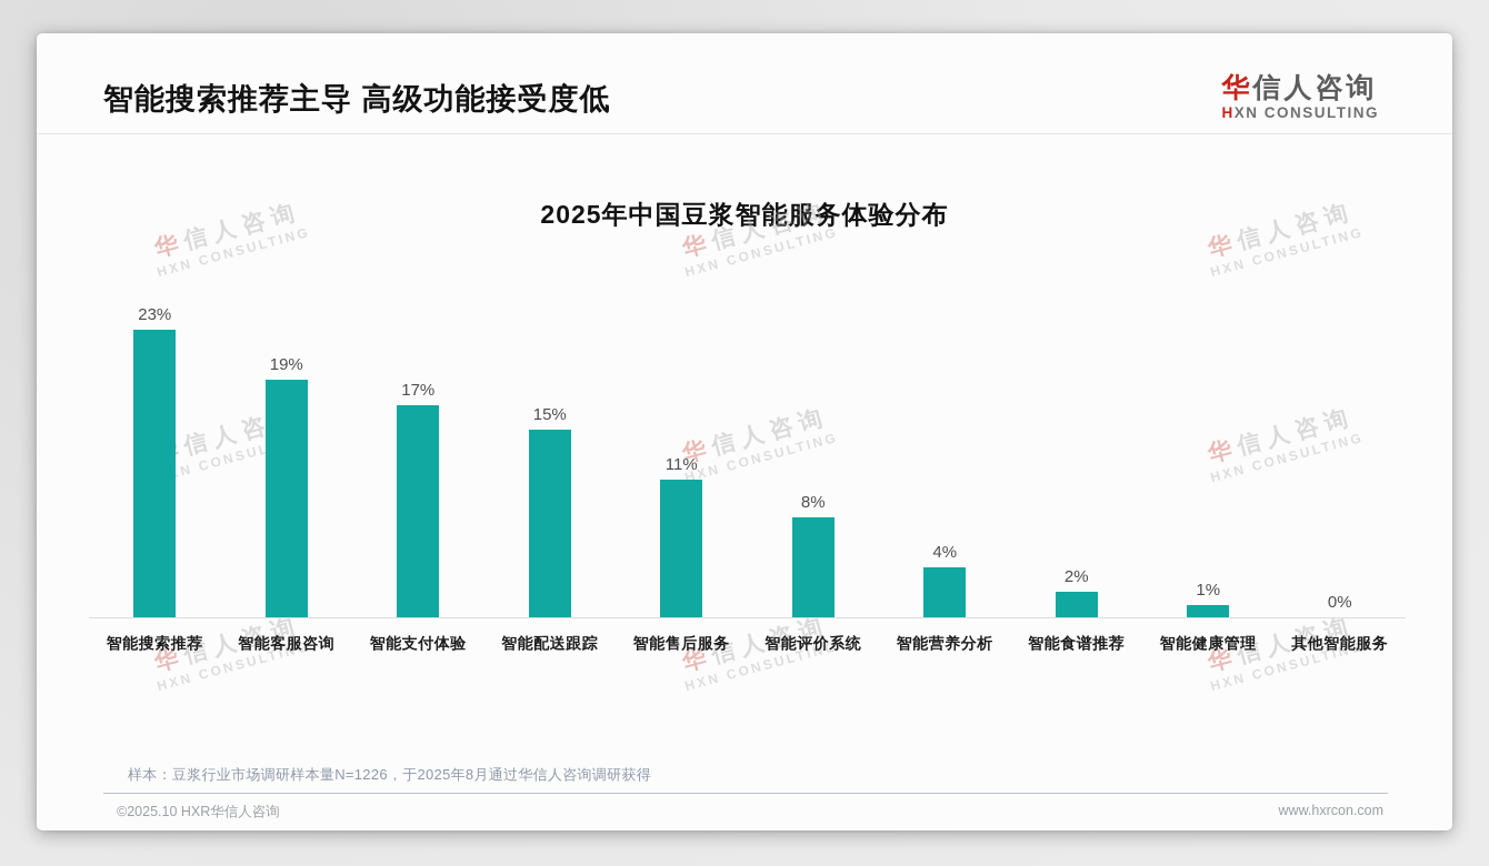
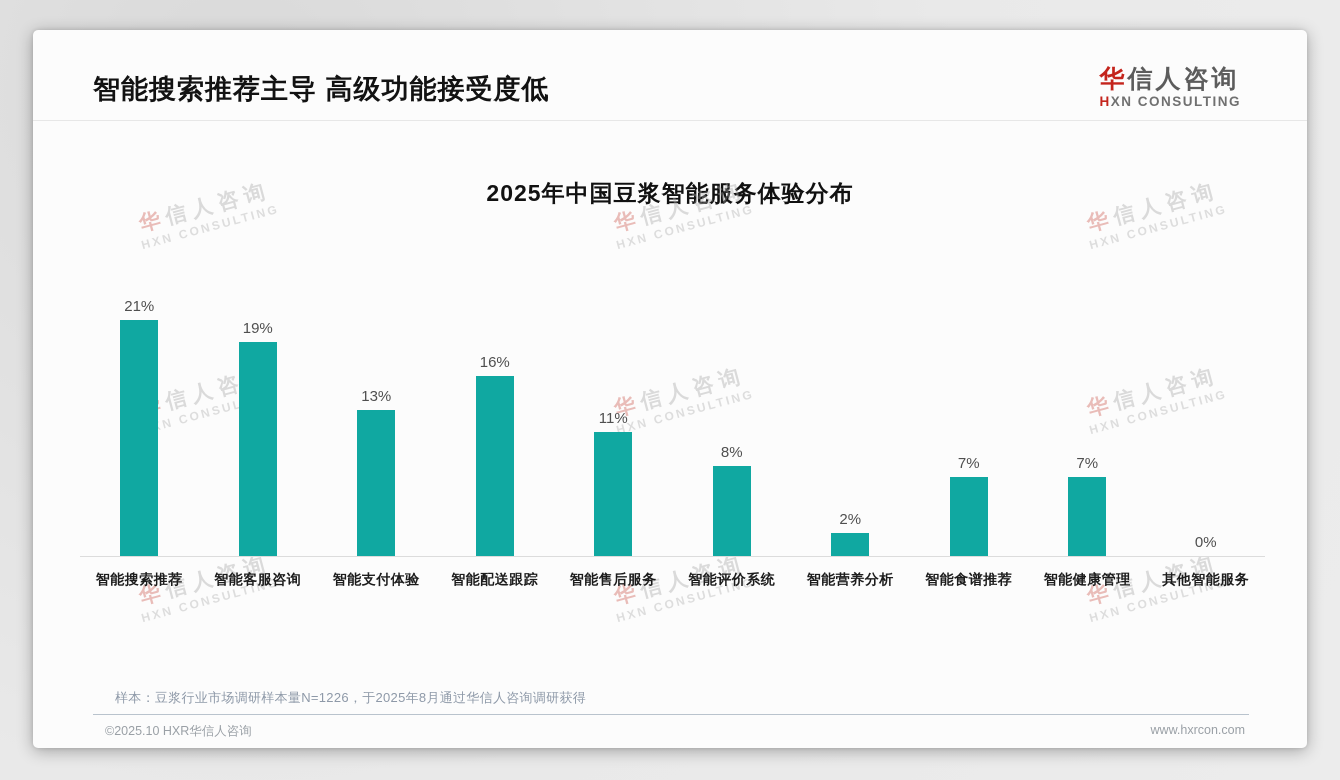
智能搜索推荐: 23% -> 21%
智能支付体验: 17% -> 13%
智能配送跟踪: 15% -> 16%
智能营养分析: 4% -> 2%
智能食谱推荐: 2% -> 7%
智能健康管理: 1% -> 7%
